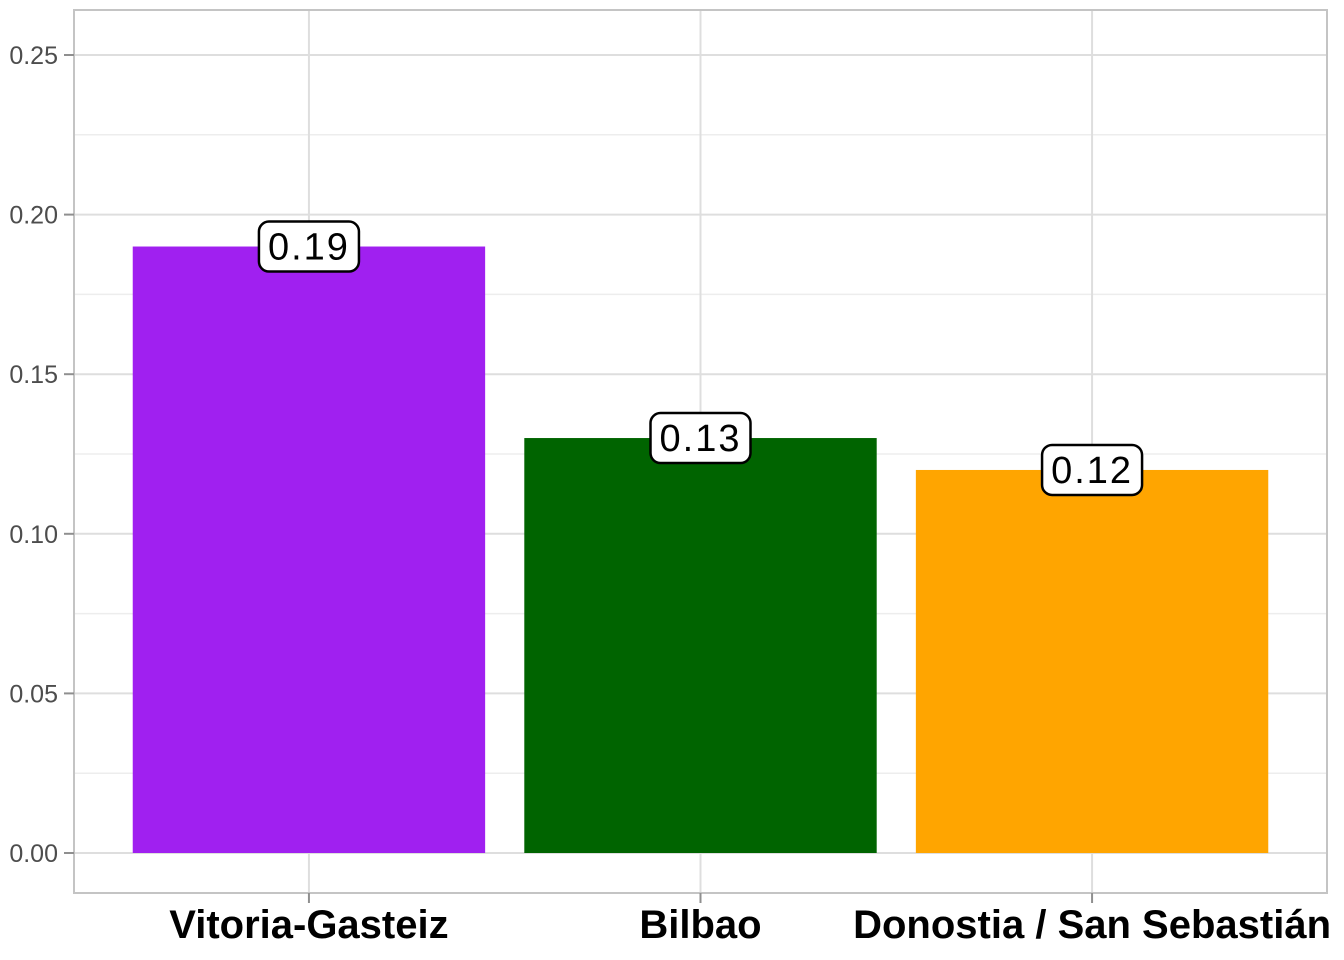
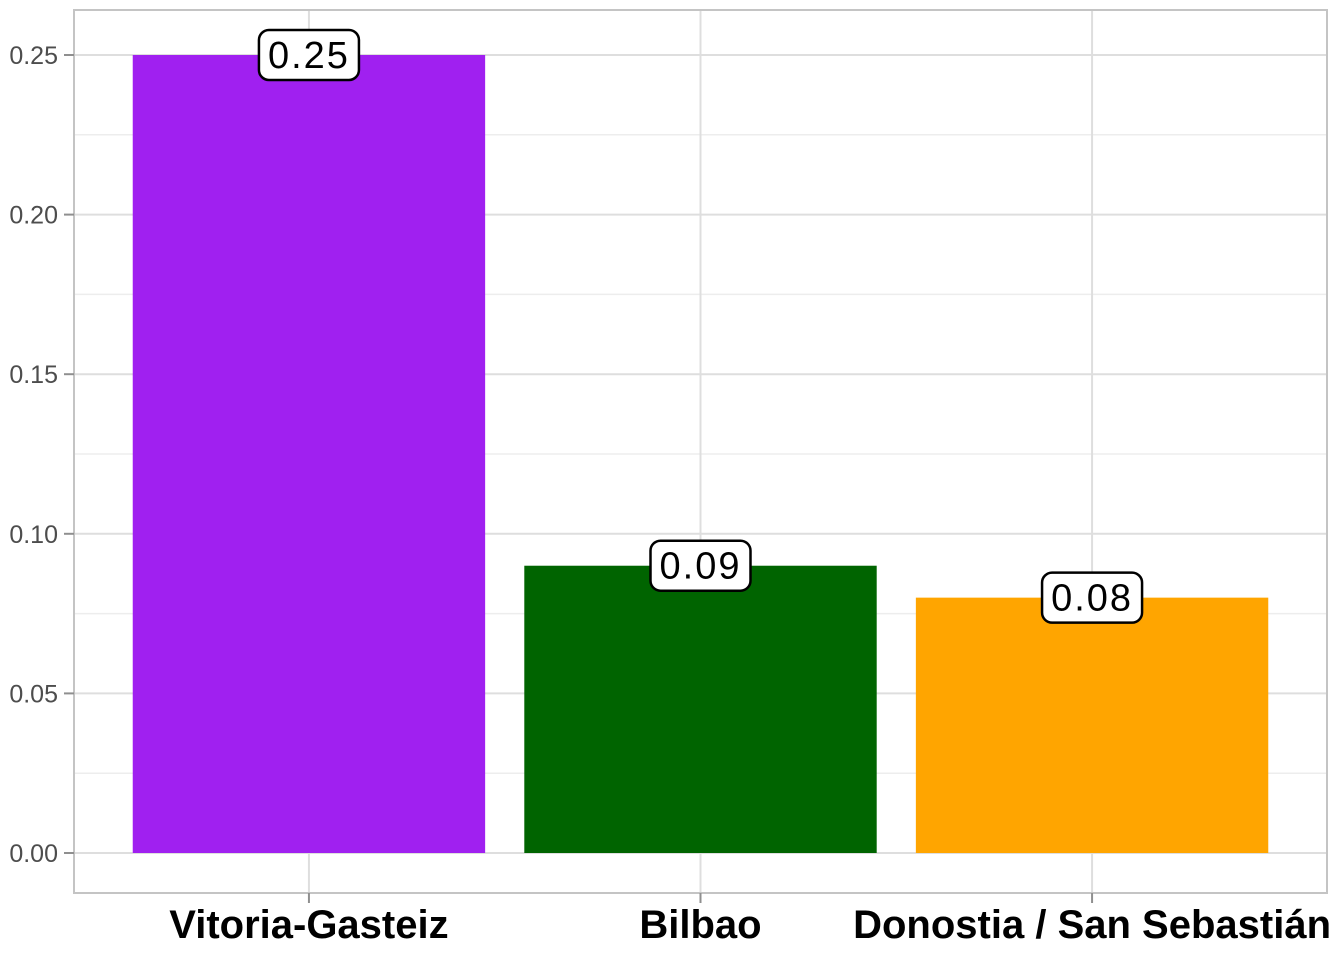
Vitoria-Gasteiz: 0.19 -> 0.25
Bilbao: 0.13 -> 0.09
Donostia / San Sebastián: 0.12 -> 0.08
